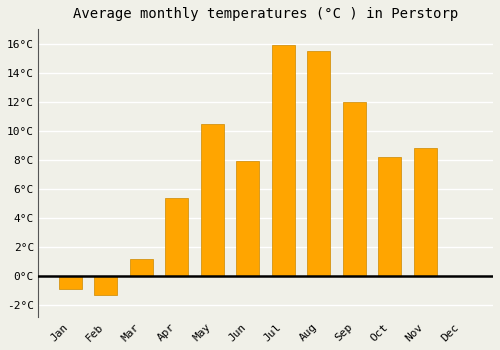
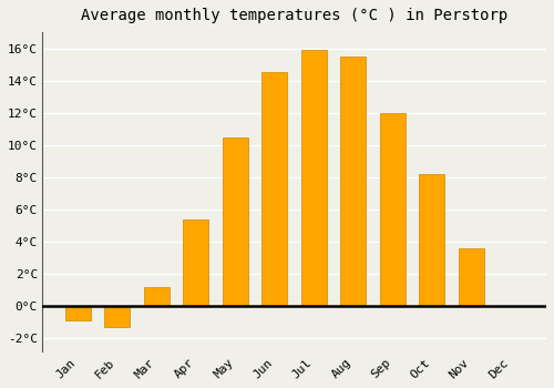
Jun: 7.9°C -> 14.5°C
Nov: 8.8°C -> 3.6°C
